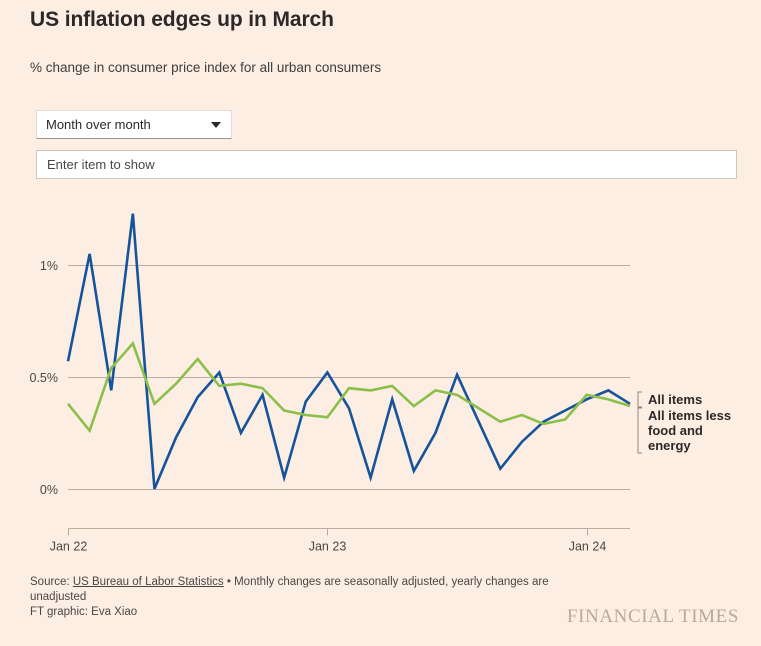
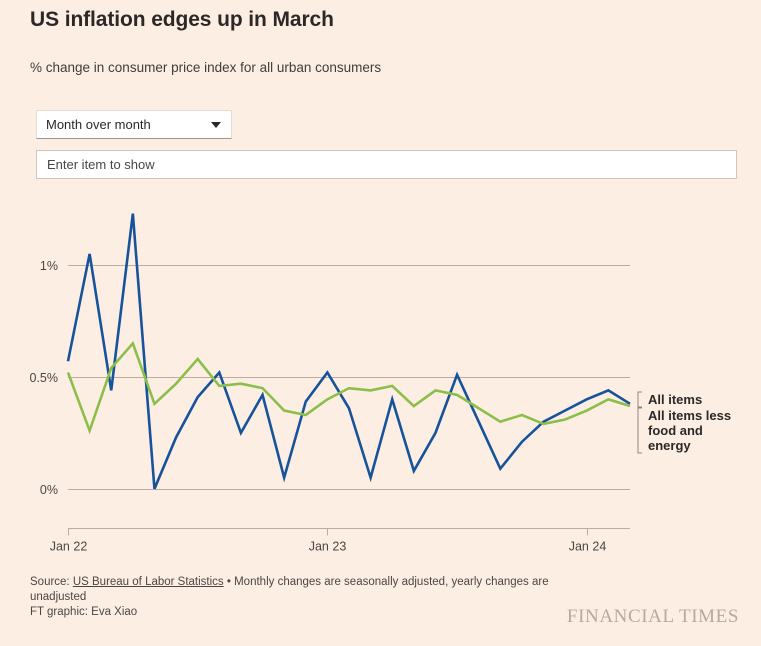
All items less food and energy/Jan 22: 0.38% -> 0.52%
All items less food and energy/Jan 23: 0.32% -> 0.40%
All items less food and energy/Jan 24: 0.42% -> 0.35%
